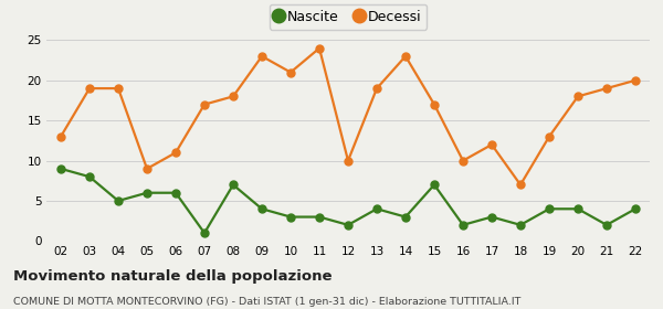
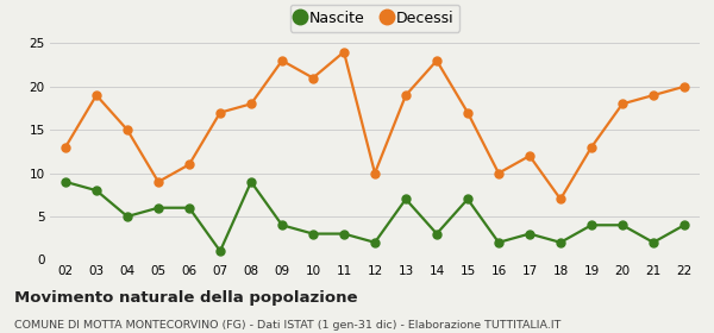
Decessi/04: 19 -> 15
Nascite/08: 7 -> 9
Nascite/13: 4 -> 7
